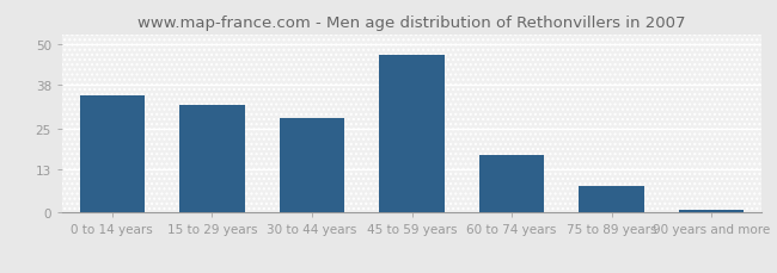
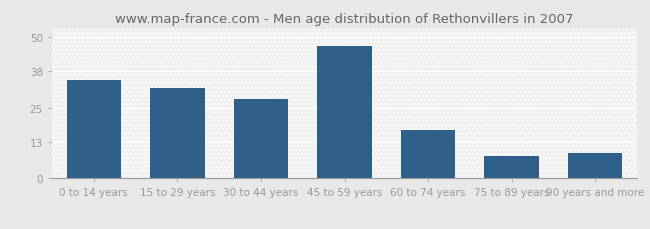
90 years and more: 1 -> 9
